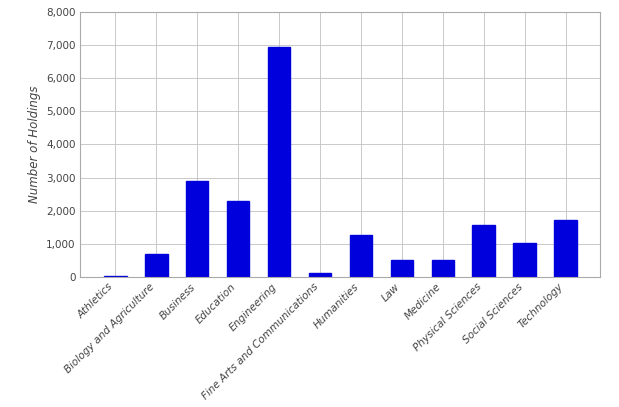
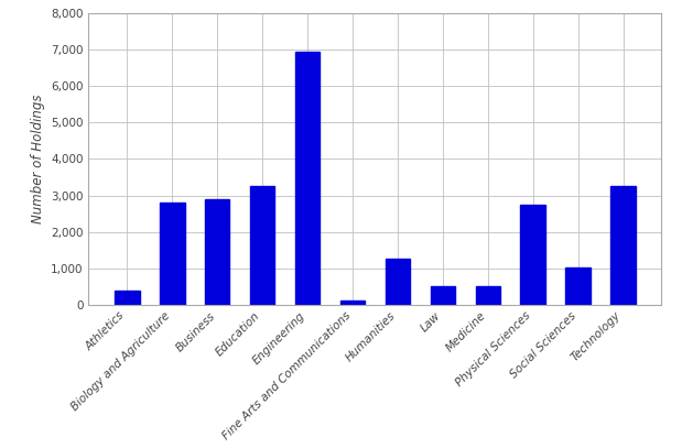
Athletics: 10 -> 400
Biology and Agriculture: 700 -> 2,800
Education: 2,300 -> 3,250
Physical Sciences: 1,560 -> 2,750
Technology: 1,720 -> 3,250
